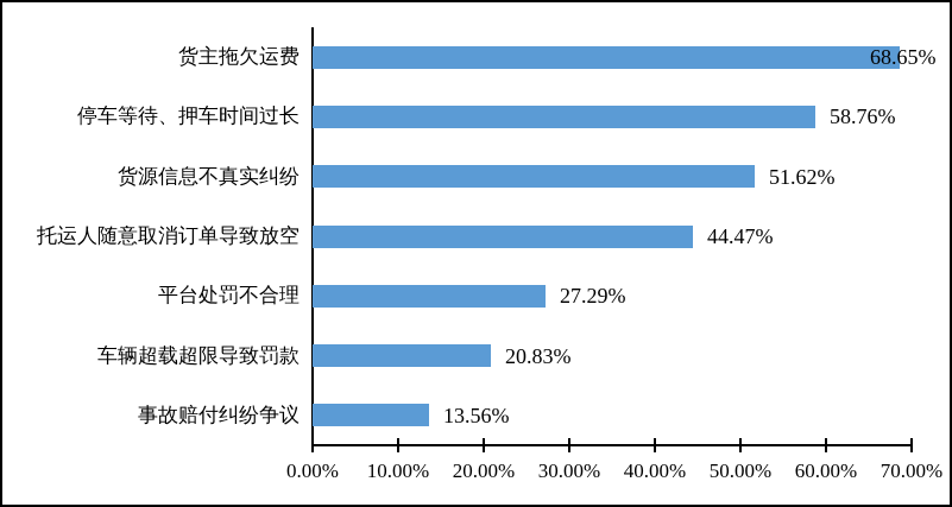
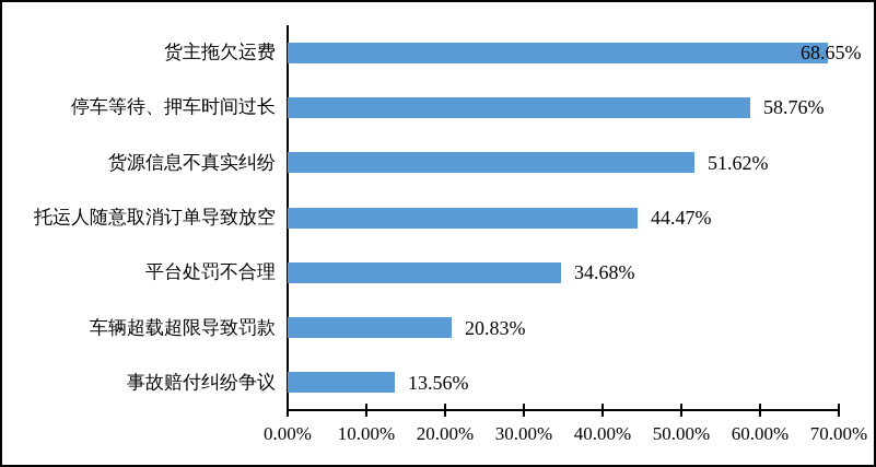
平台处罚不合理: 27.29% -> 34.68%
